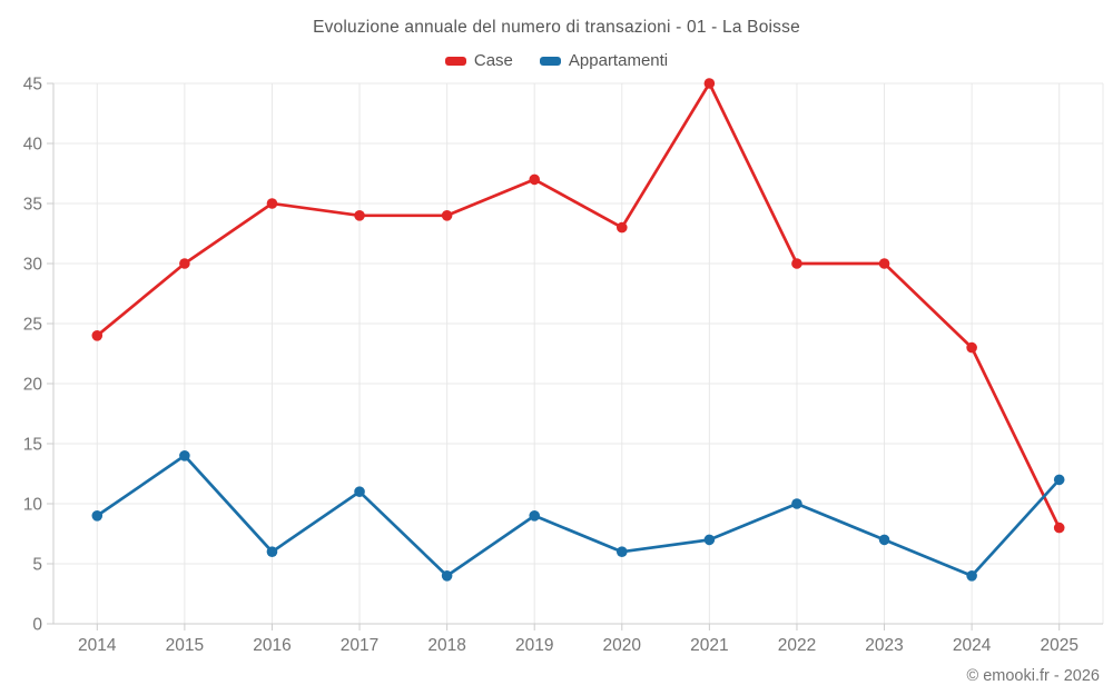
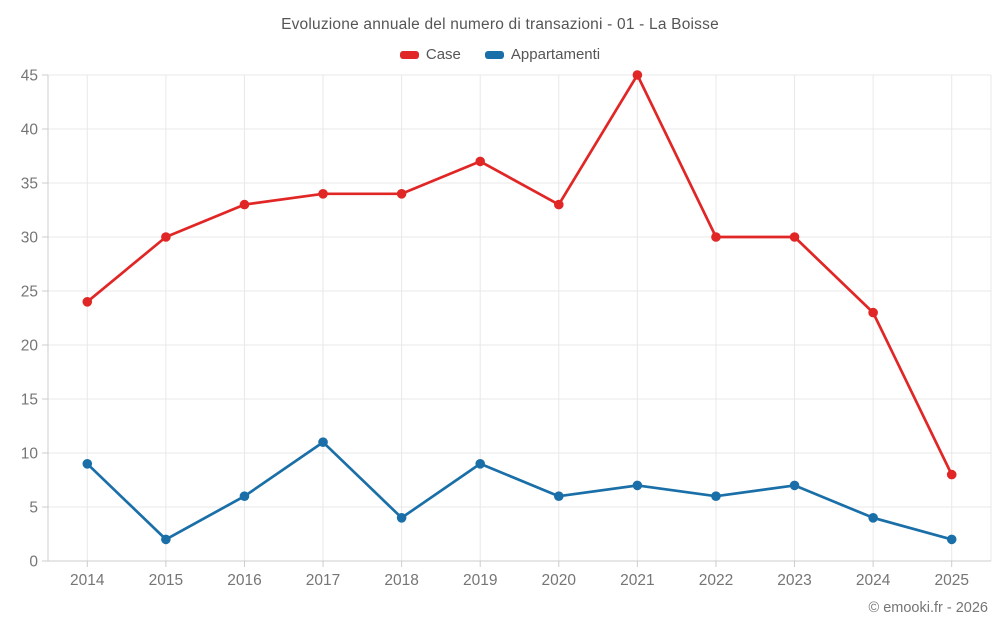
Appartamenti/2015: 14 -> 2
Case/2016: 35 -> 33
Appartamenti/2022: 10 -> 6
Appartamenti/2025: 12 -> 2
